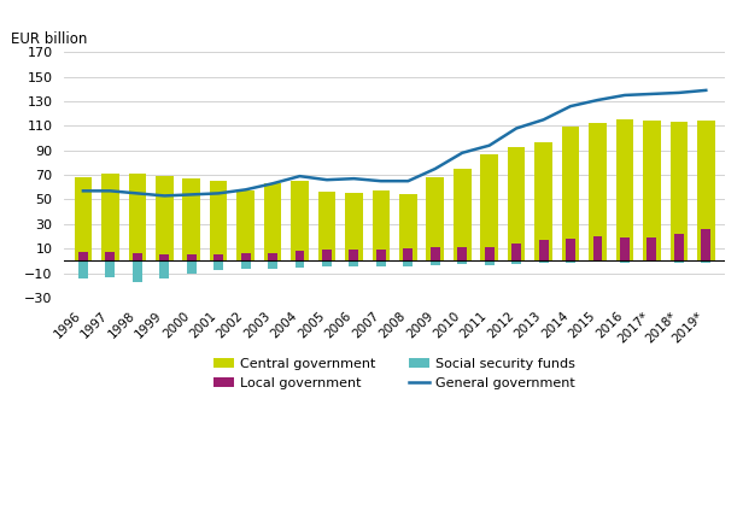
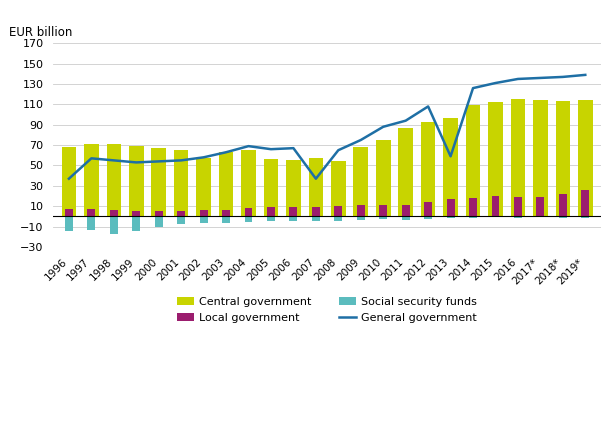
General government/1996: 57 -> 37
General government/2007: 65 -> 37
General government/2013: 115 -> 59
